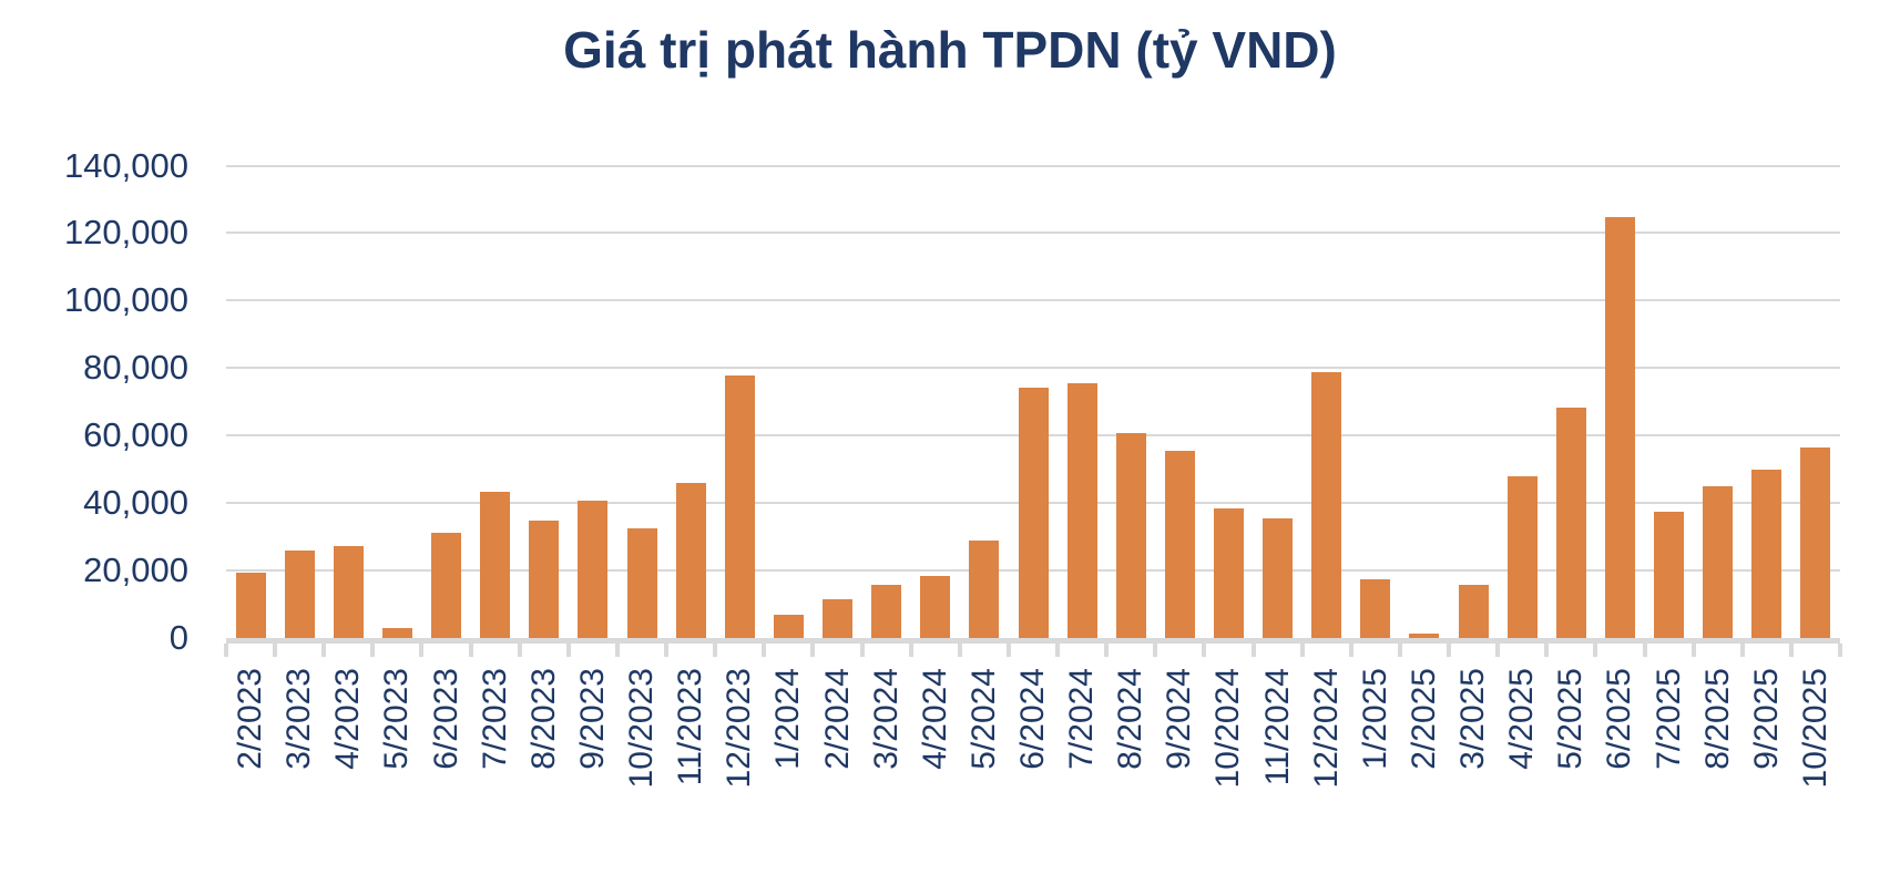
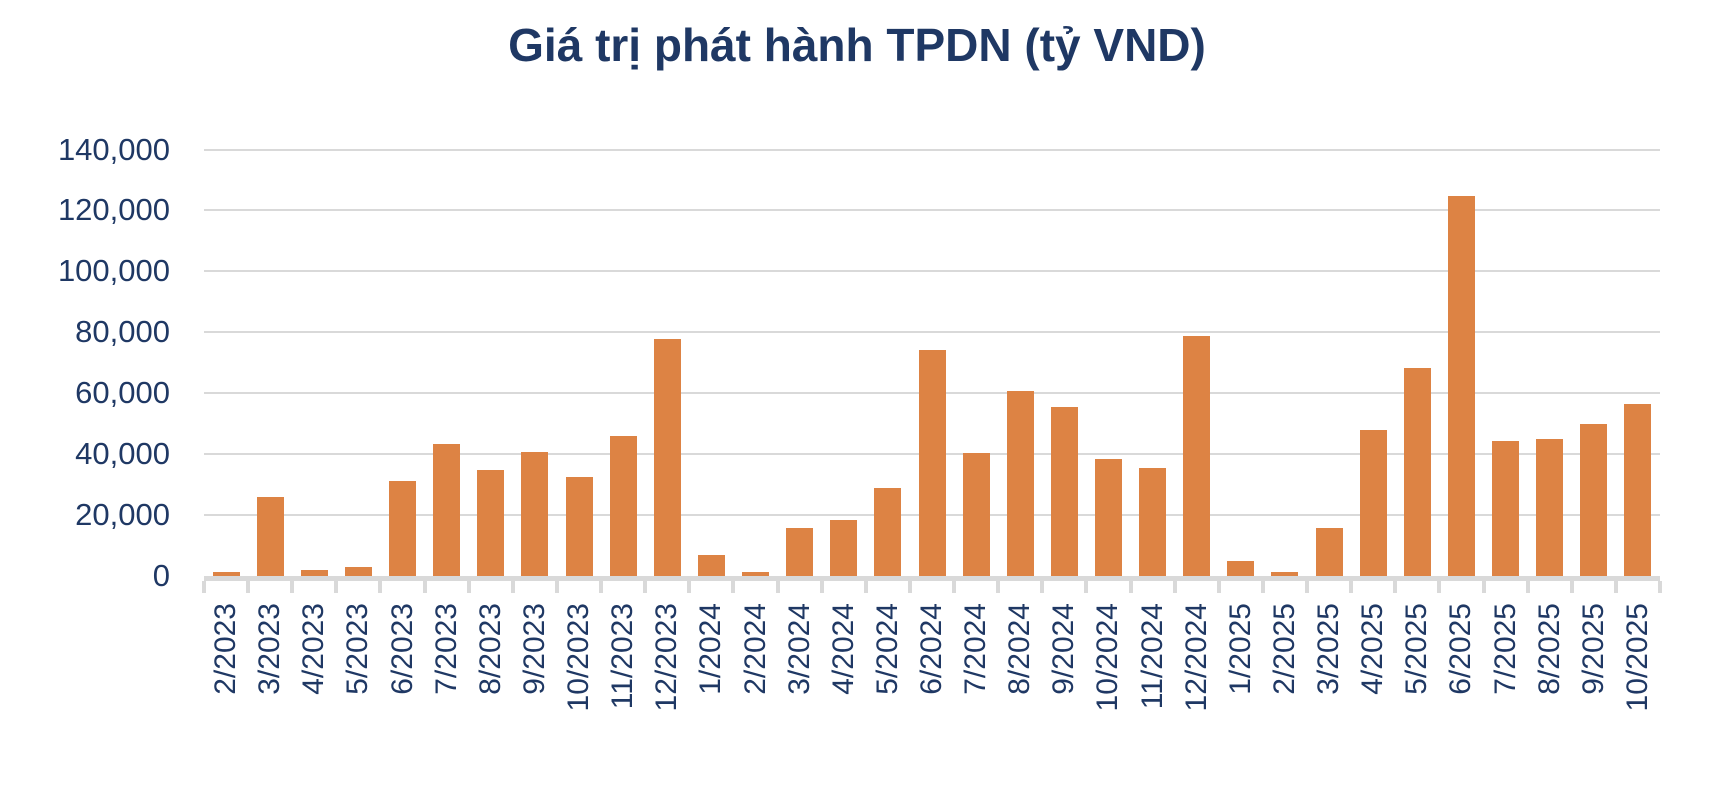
2/2023: 20000 -> 2000
4/2023: 28000 -> 2000
2/2024: 12000 -> 2000
7/2024: 76000 -> 41000
1/2025: 18000 -> 6000
7/2025: 38000 -> 45000
